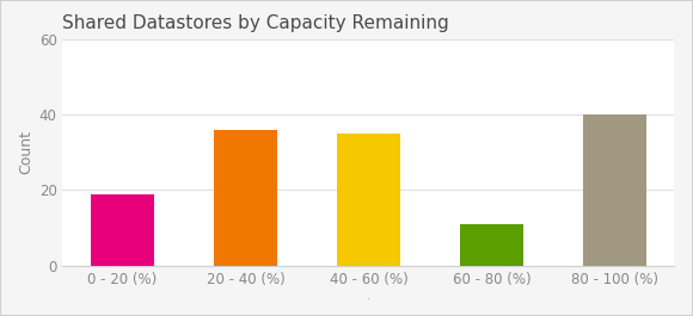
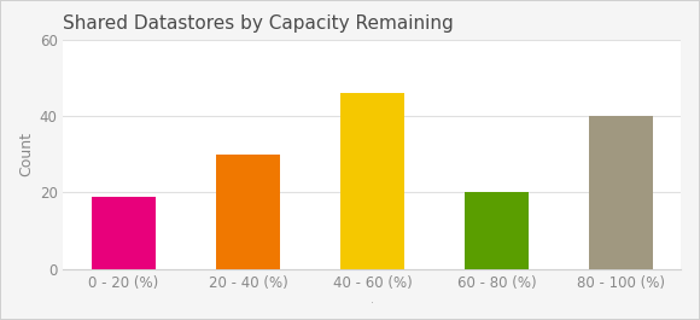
20 - 40 (%): 36 -> 30
40 - 60 (%): 35 -> 46
60 - 80 (%): 11 -> 20
